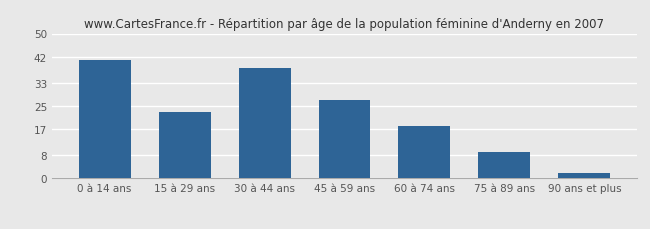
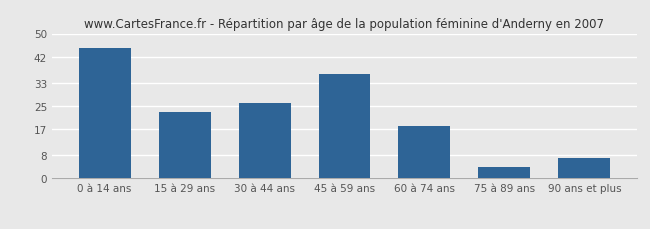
0 à 14 ans: 41 -> 45
30 à 44 ans: 38 -> 26
45 à 59 ans: 27 -> 36
75 à 89 ans: 9 -> 4
90 ans et plus: 2 -> 7
